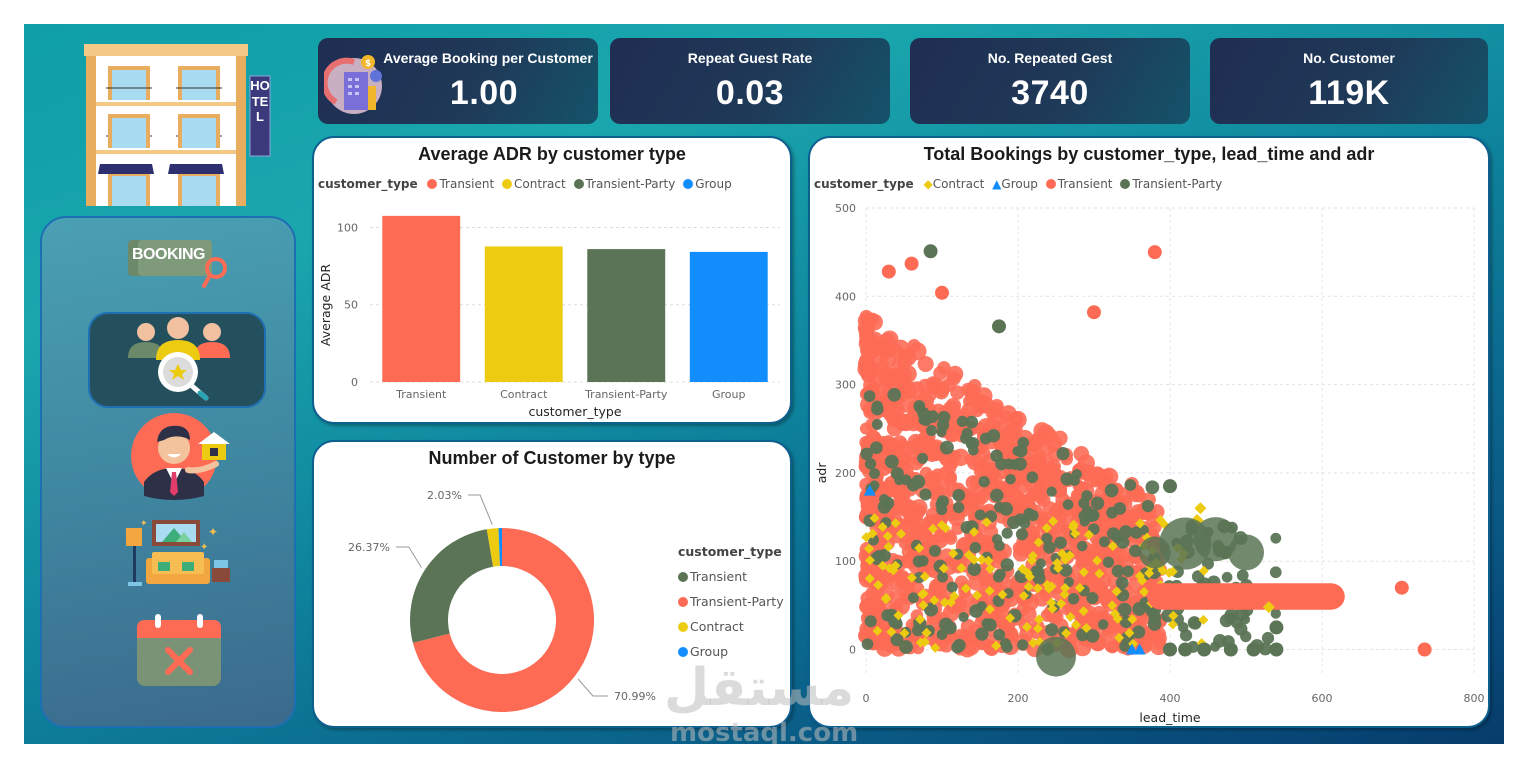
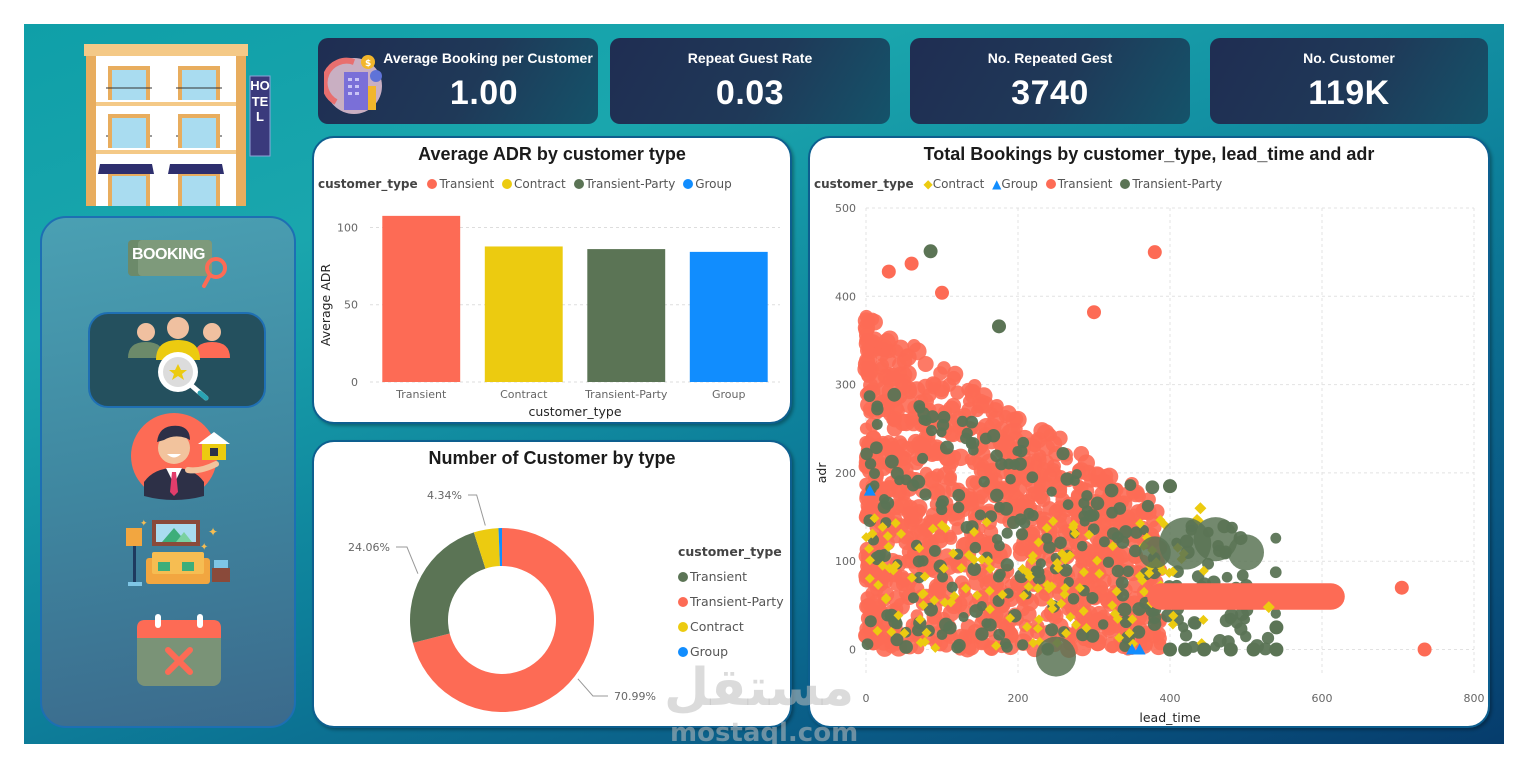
Number of Customer by type/Transient-Party: 26.37% -> 24.06%
Number of Customer by type/Contract: 2.03% -> 4.34%
